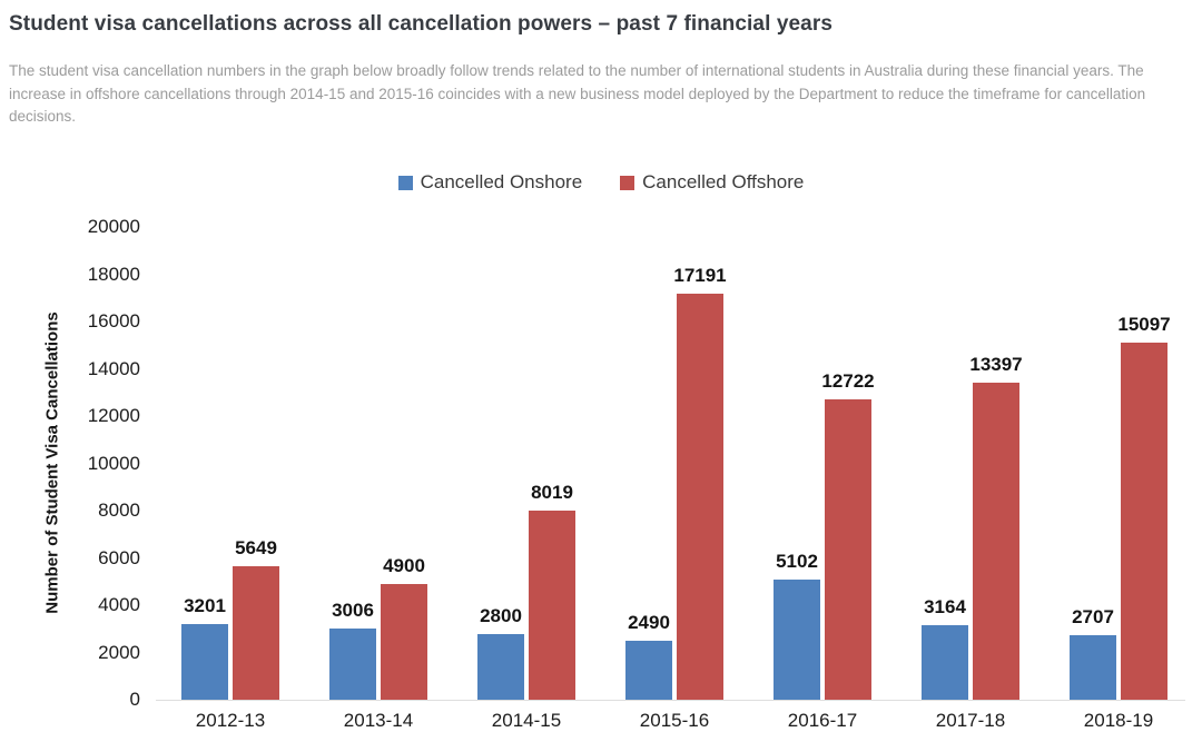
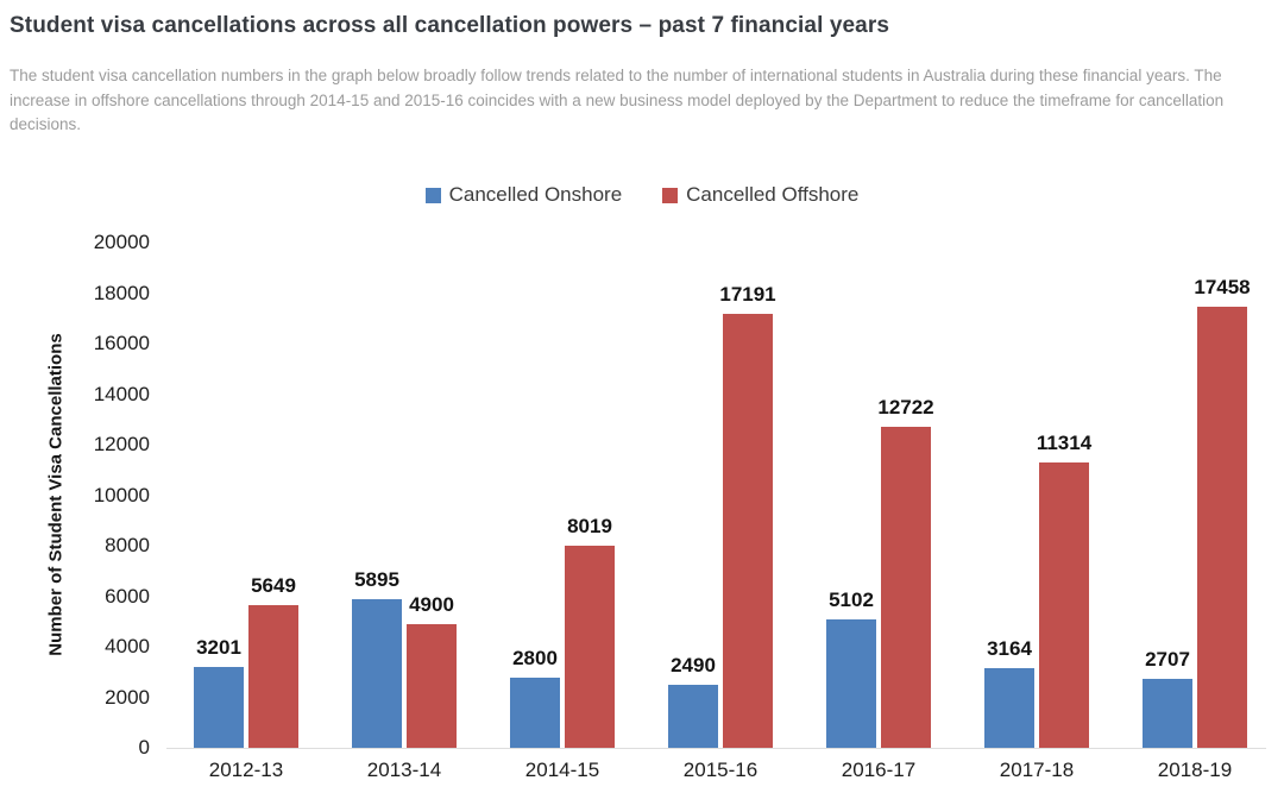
Cancelled Onshore/2013-14: 3006 -> 5895
Cancelled Offshore/2017-18: 13397 -> 11314
Cancelled Offshore/2018-19: 15097 -> 17458
